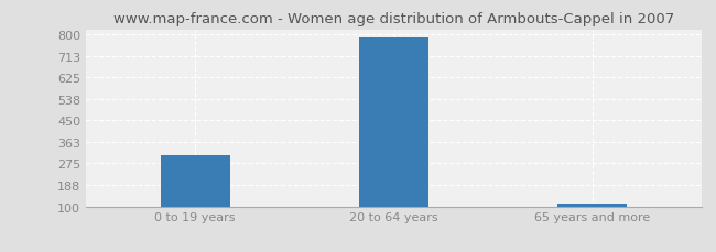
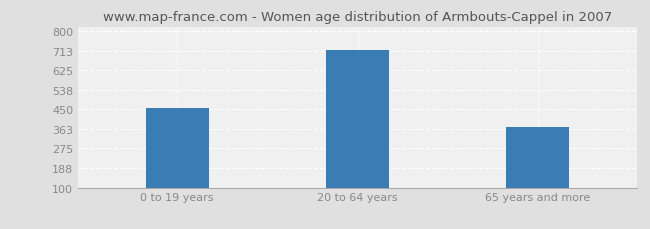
0 to 19 years: 310 -> 455
20 to 64 years: 785 -> 715
65 years and more: 110 -> 370
